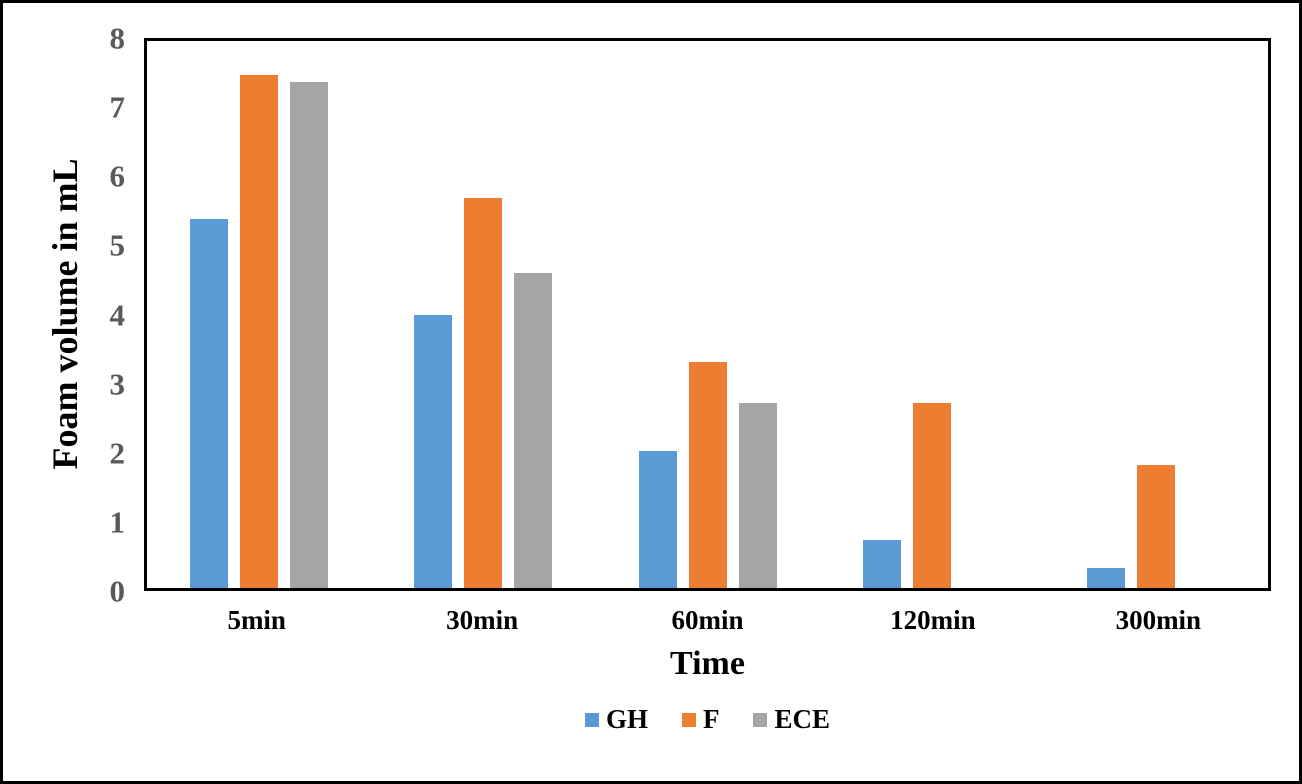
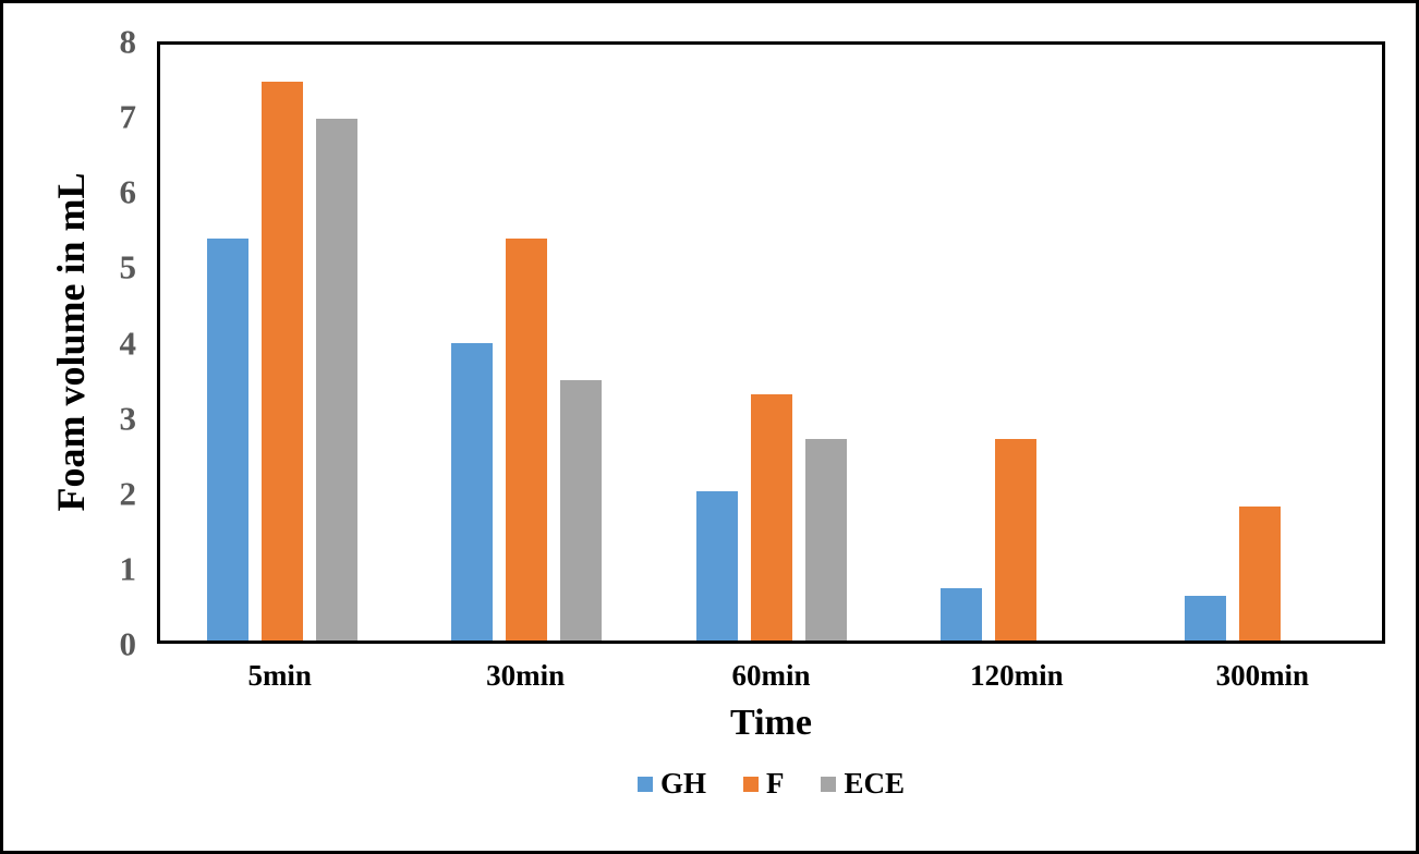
ECE/5min: 7.4 -> 7.0
F/30min: 5.7 -> 5.4
ECE/30min: 4.6 -> 3.5
GH/300min: 0.3 -> 0.6
